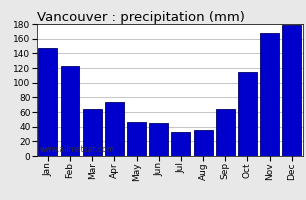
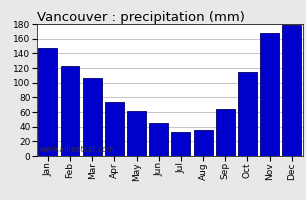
Mar: 64 -> 107
May: 46 -> 61
